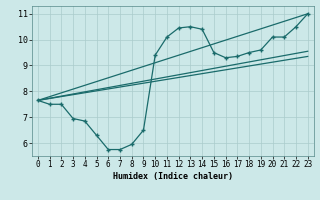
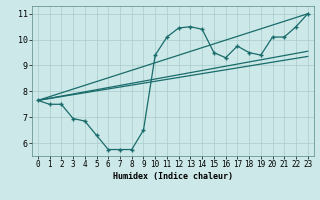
8: 5.95 -> 5.75
17: 9.35 -> 9.75
19: 9.60 -> 9.40
